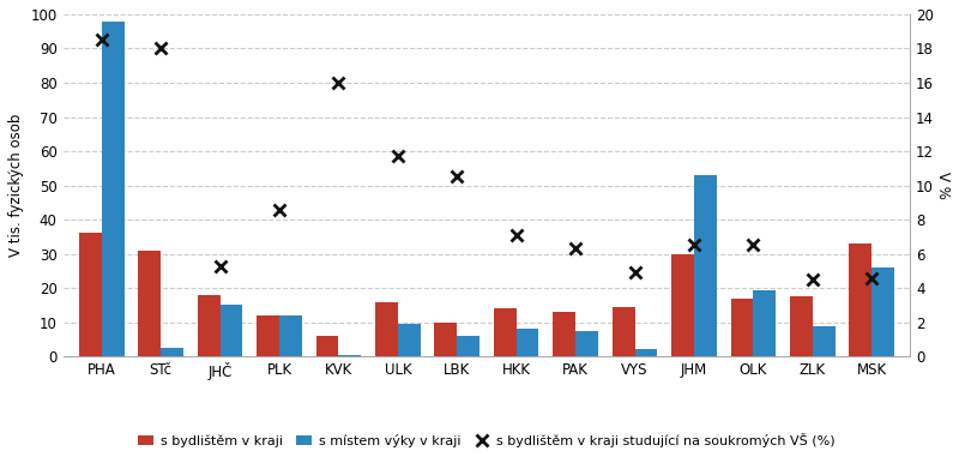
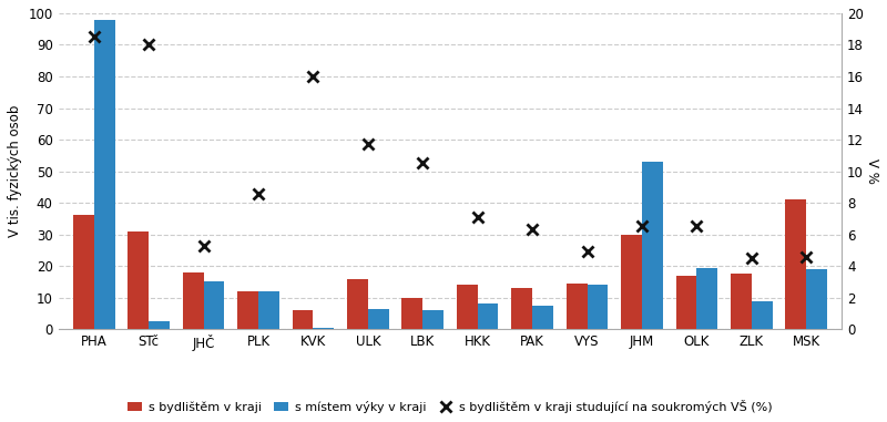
s místem výky v kraji/ULK: 9.5 -> 6.5
s místem výky v kraji/VYS: 2.0 -> 14.0
s bydlištěm v kraji/MSK: 33.0 -> 41.0
s místem výky v kraji/MSK: 26.0 -> 19.0
